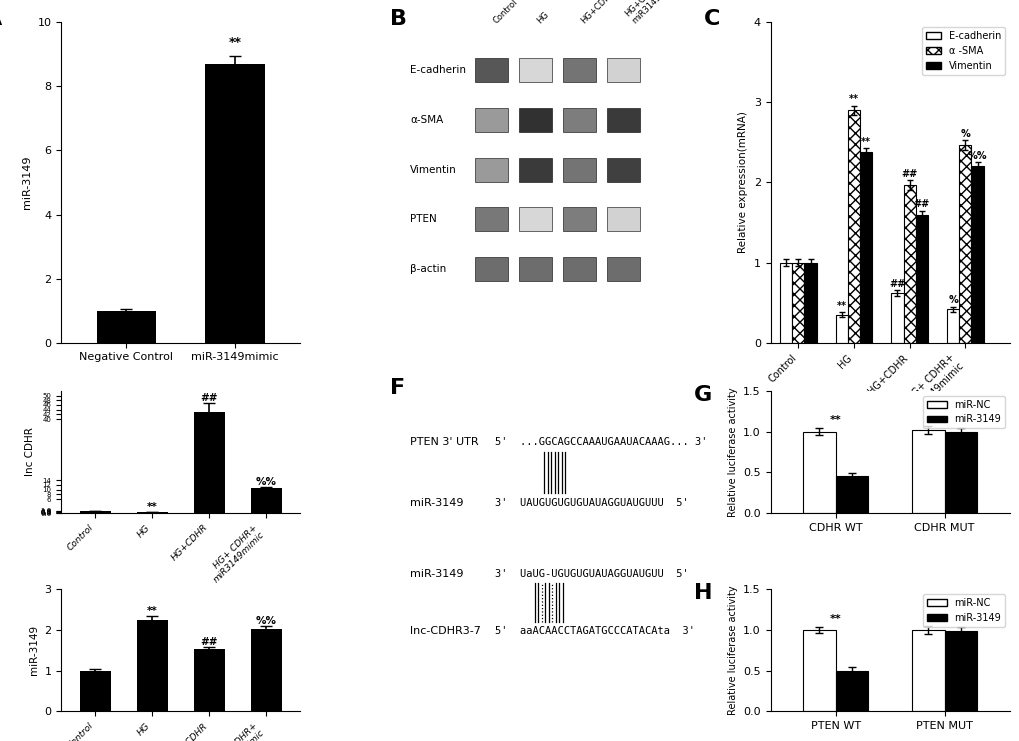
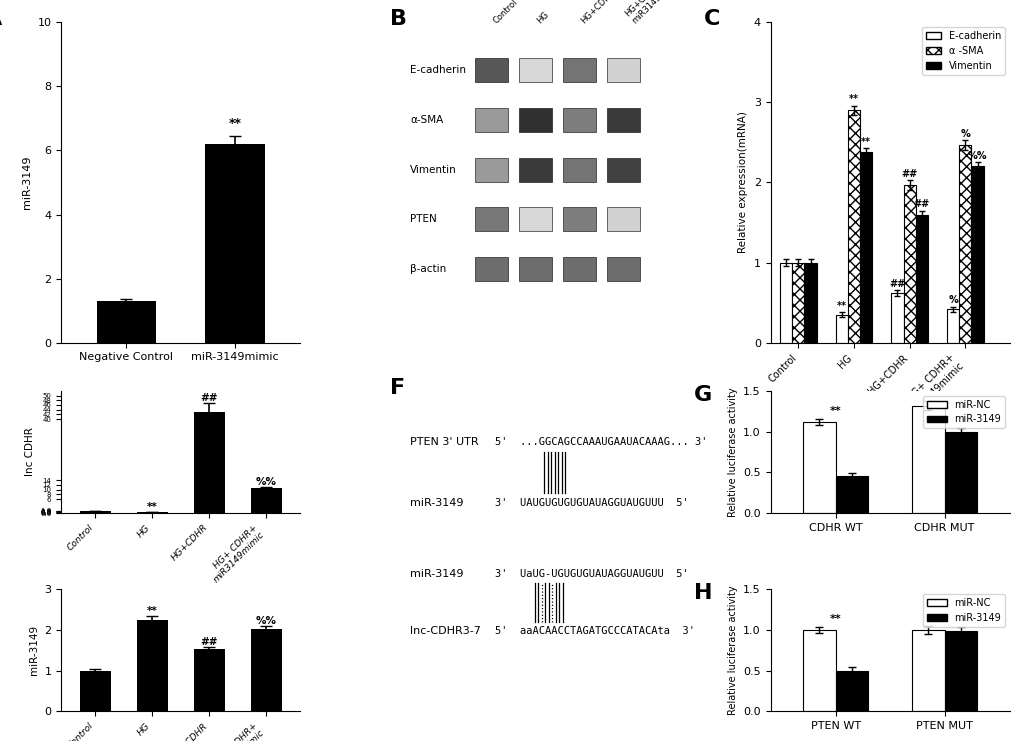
Negative Control: 1.0 -> 1.3
miR-3149mimic: 8.7 -> 6.2
miR-NC/CDHR WT: 1.00 -> 1.12
miR-NC/CDHR MUT: 1.02 -> 1.32
